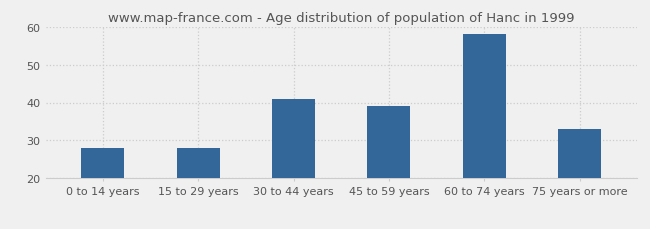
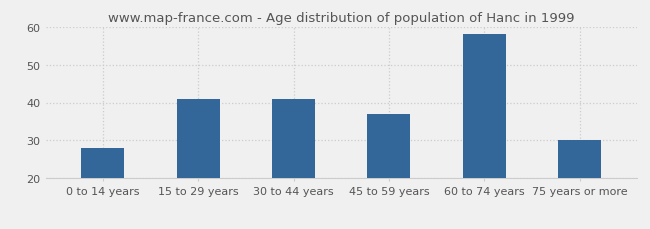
15 to 29 years: 28 -> 41
45 to 59 years: 39 -> 37
75 years or more: 33 -> 30
